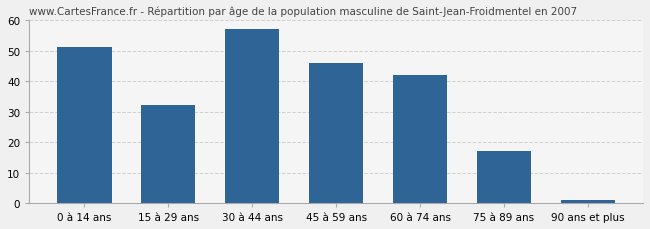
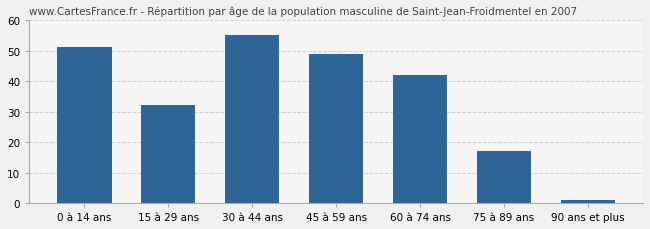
30 à 44 ans: 57 -> 55
45 à 59 ans: 46 -> 49
